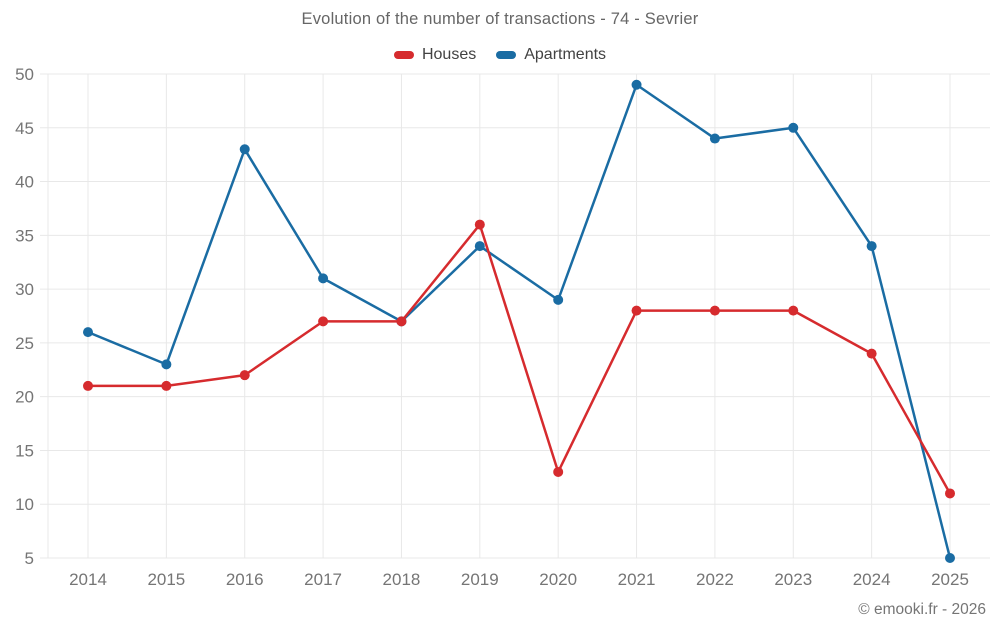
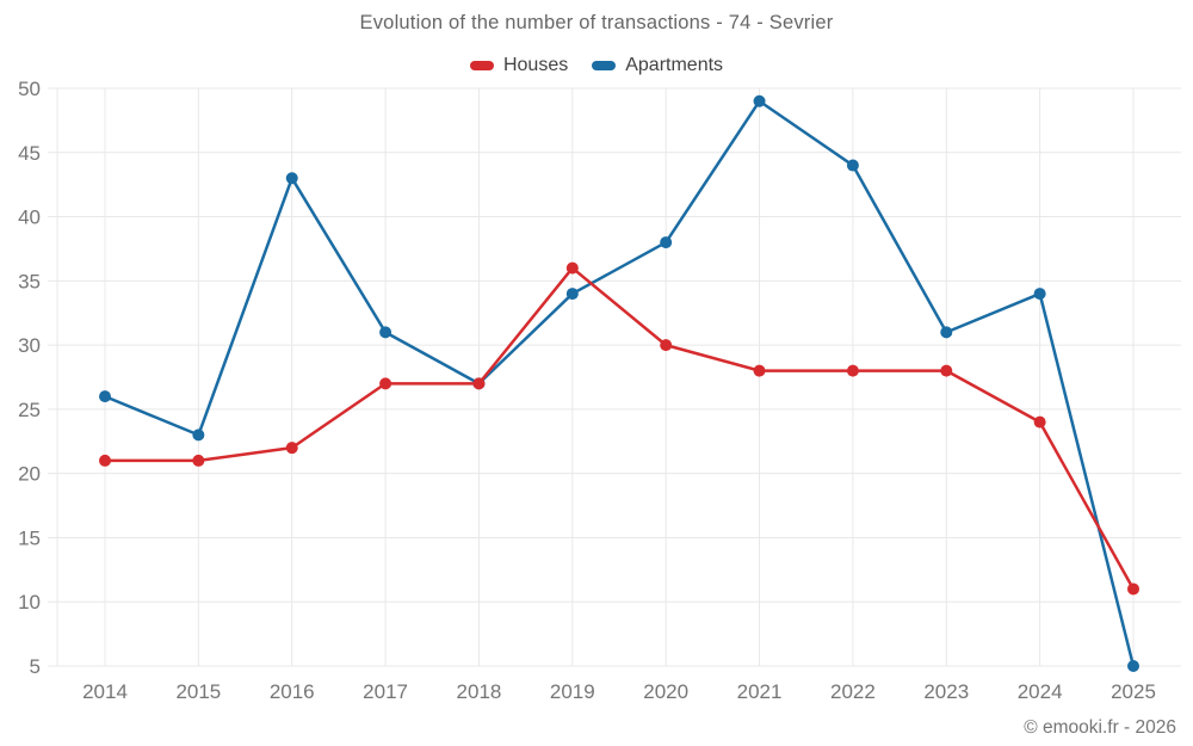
Houses/2020: 13 -> 30
Apartments/2020: 29 -> 38
Apartments/2023: 45 -> 31
